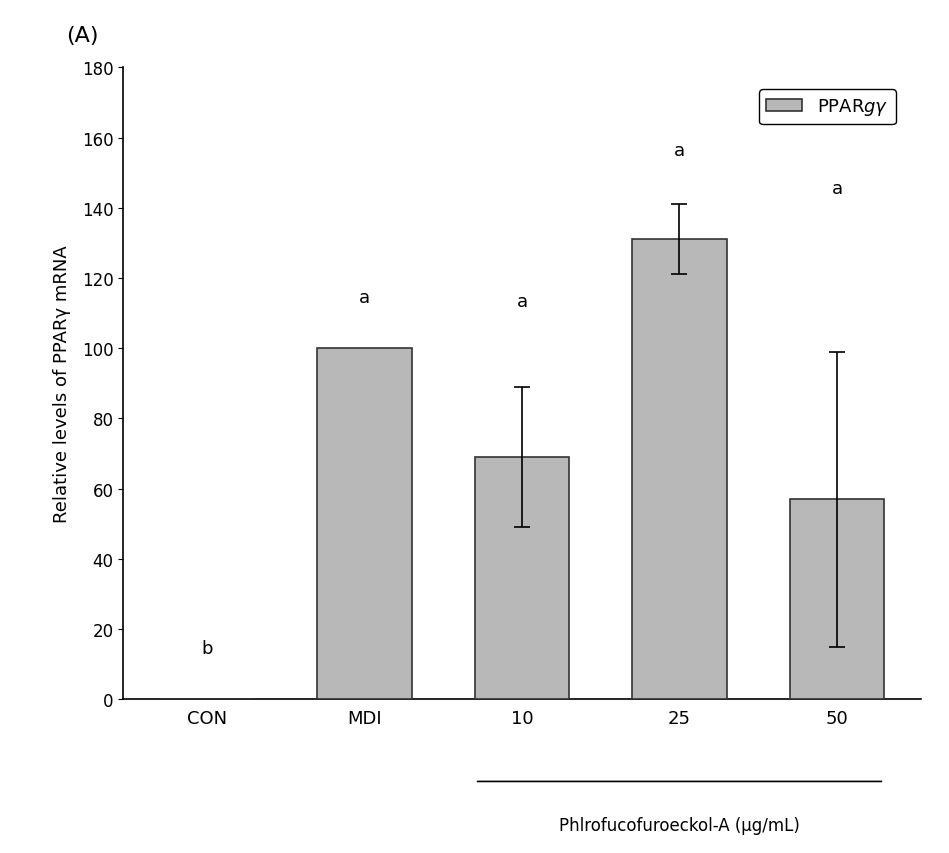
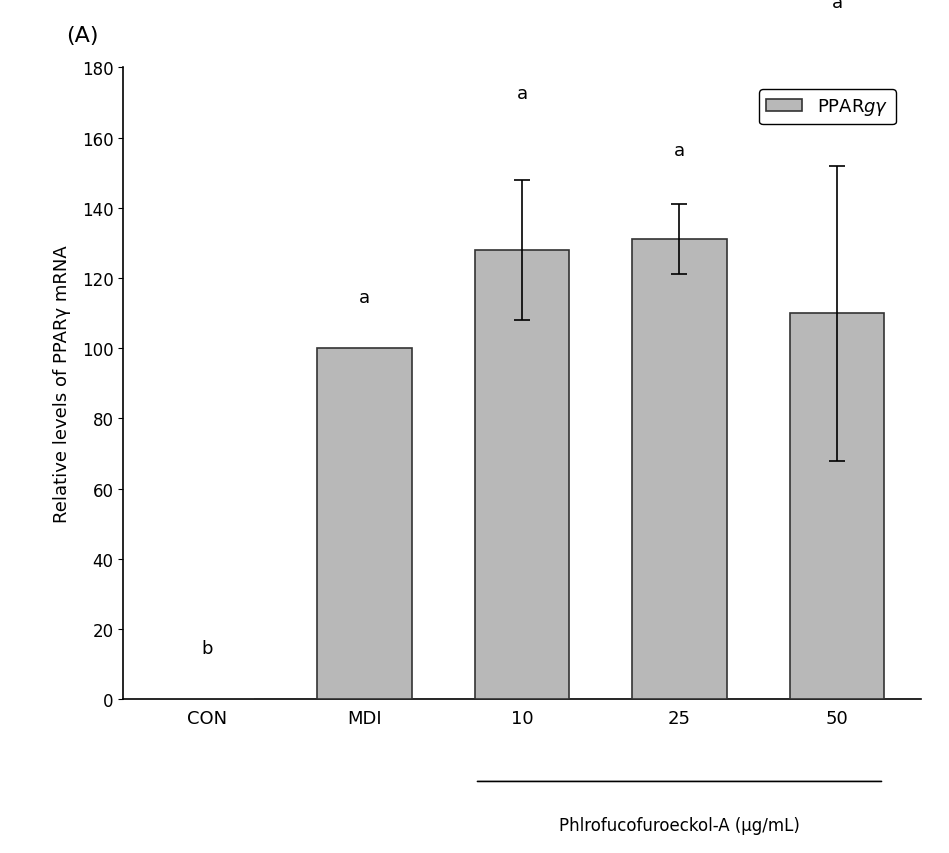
10: 69 -> 128
50: 57 -> 110
